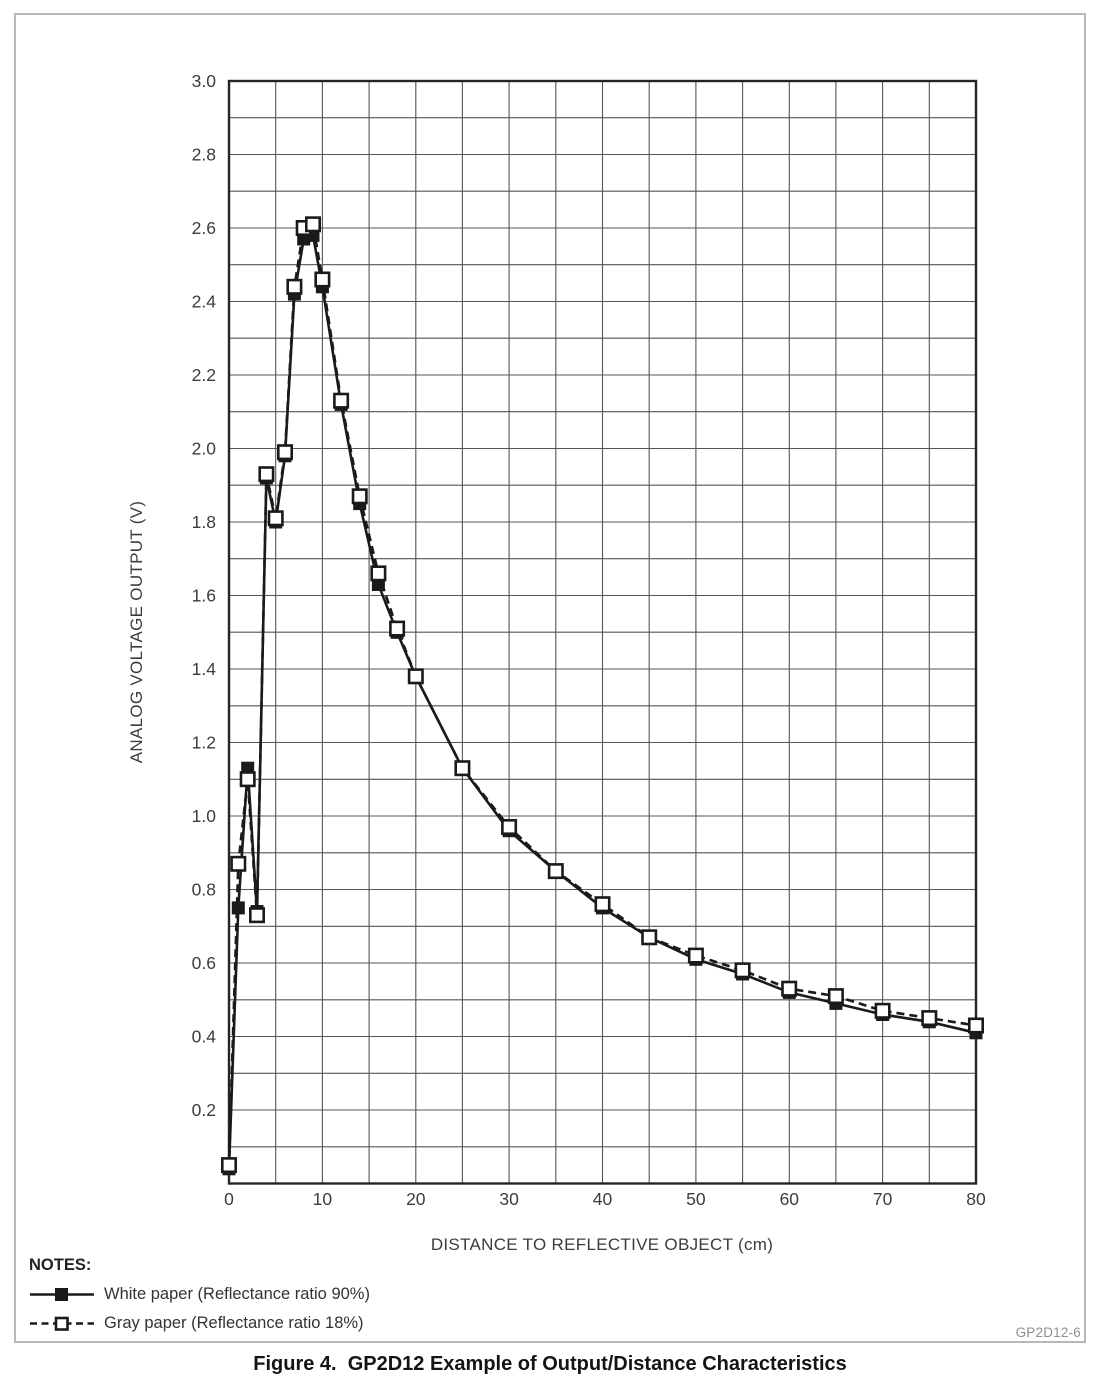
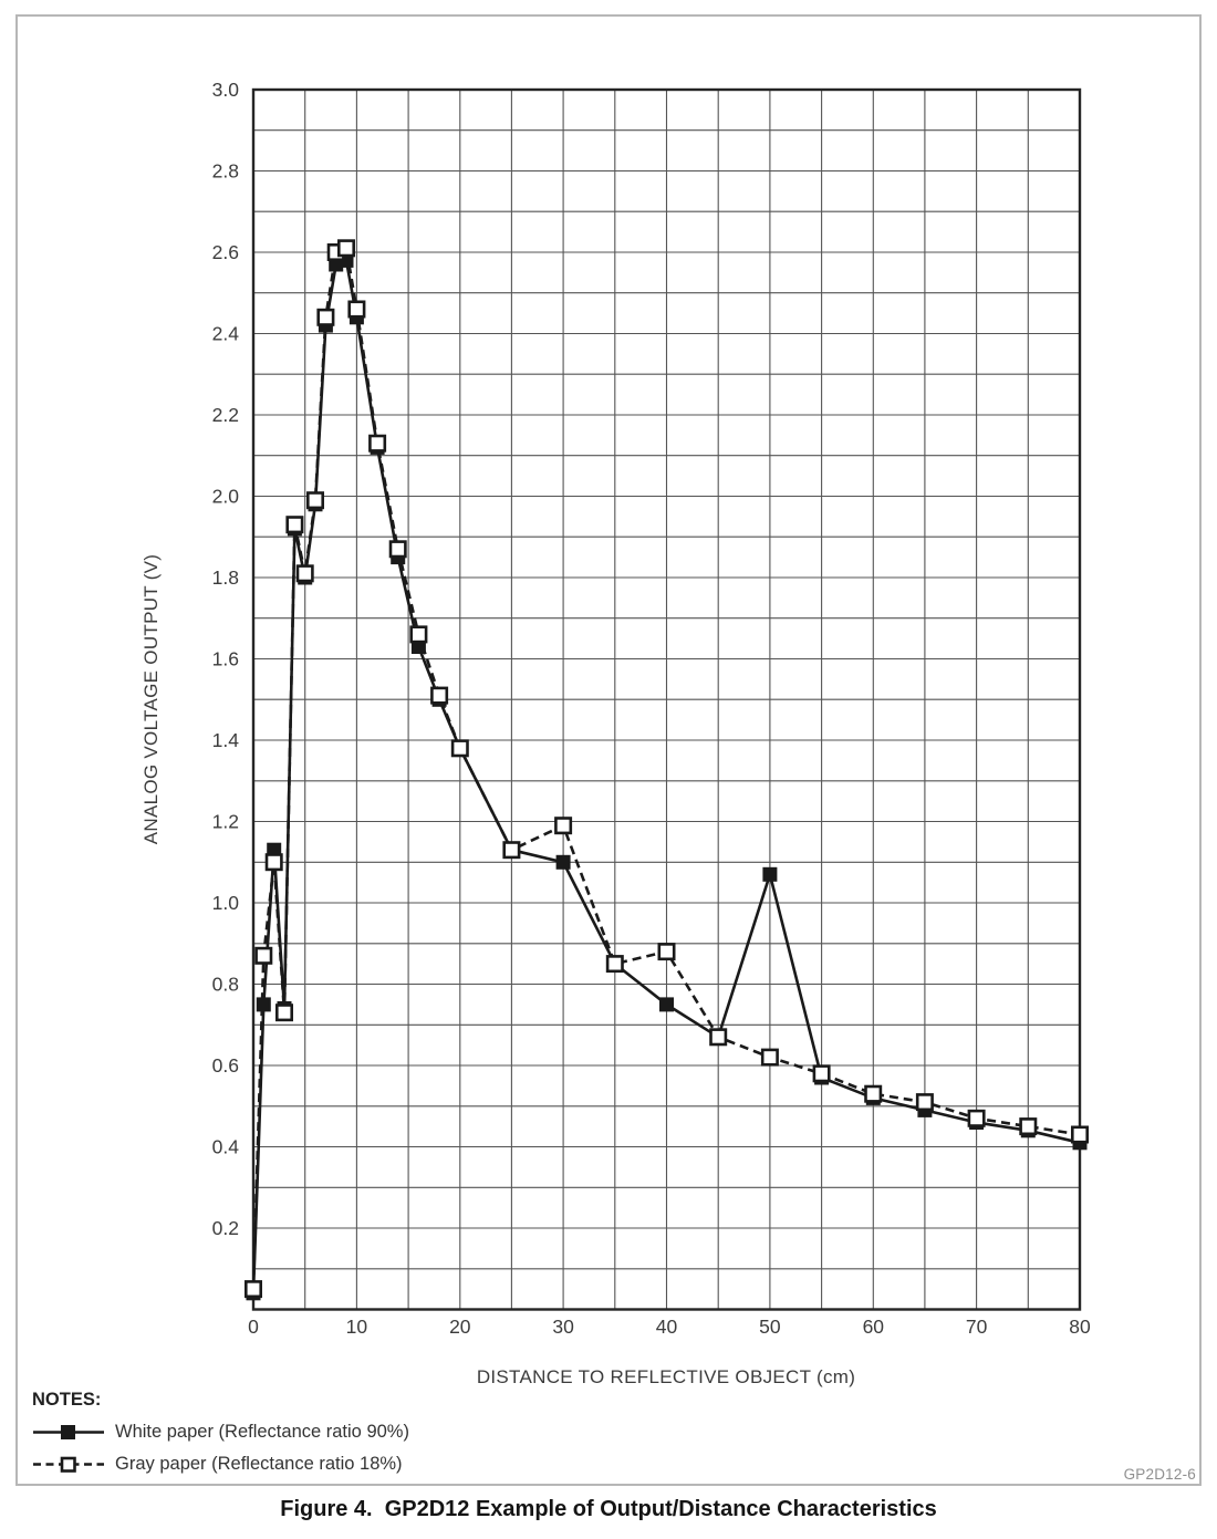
White paper (Reflectance ratio 90%)/30: 0.96 -> 1.10
Gray paper (Reflectance ratio 18%)/30: 0.97 -> 1.19
Gray paper (Reflectance ratio 18%)/40: 0.76 -> 0.88
White paper (Reflectance ratio 90%)/50: 0.61 -> 1.07
